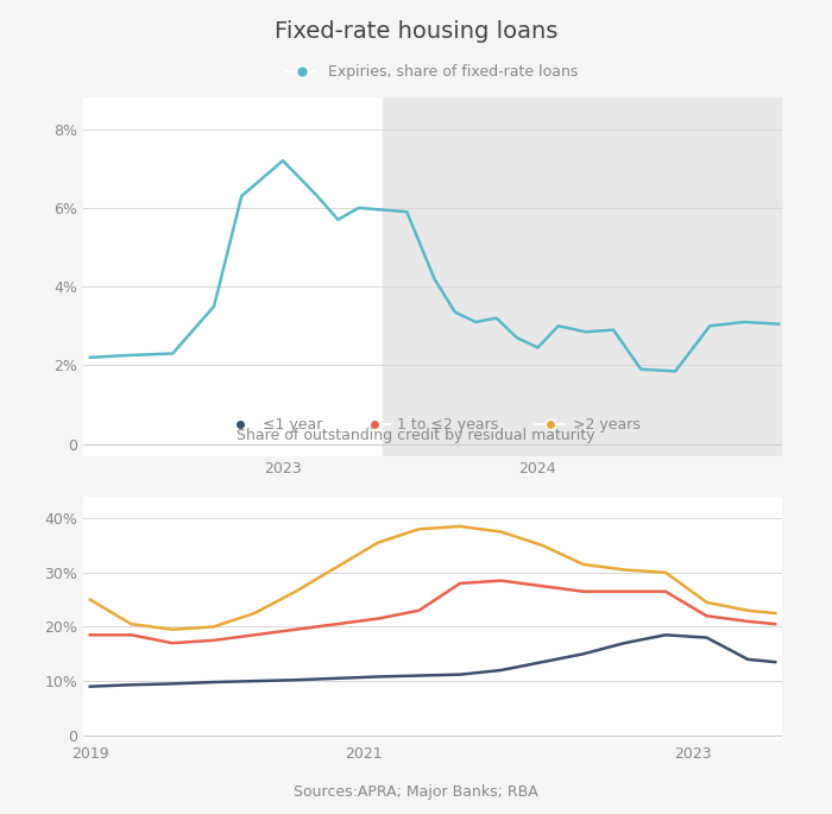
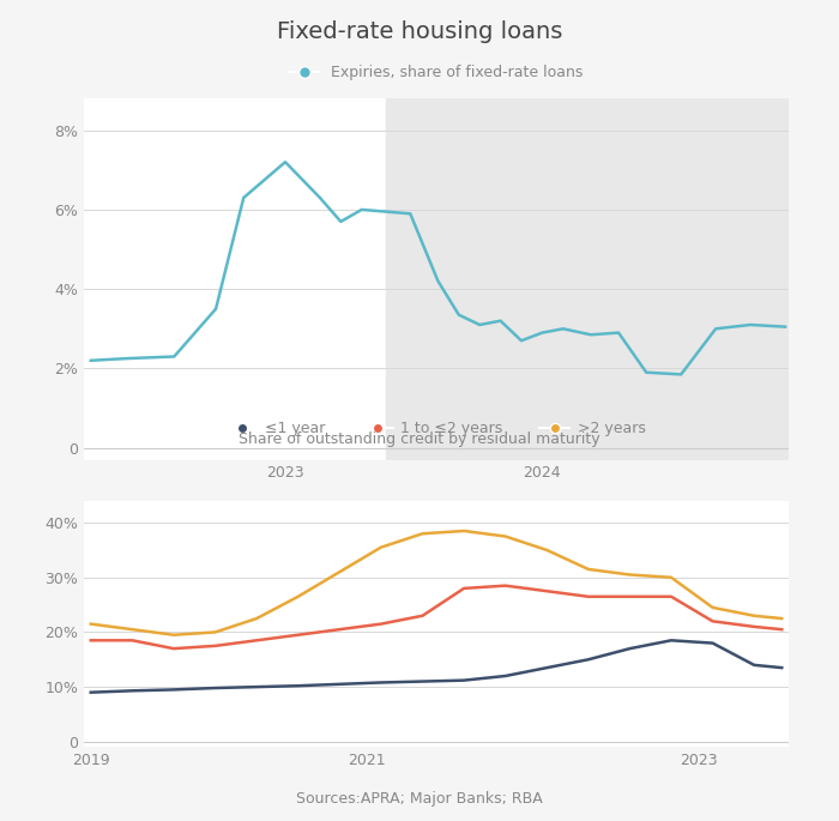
2024: 2.45% -> 2.90%
>2 years/2019: 25.0% -> 21.5%
